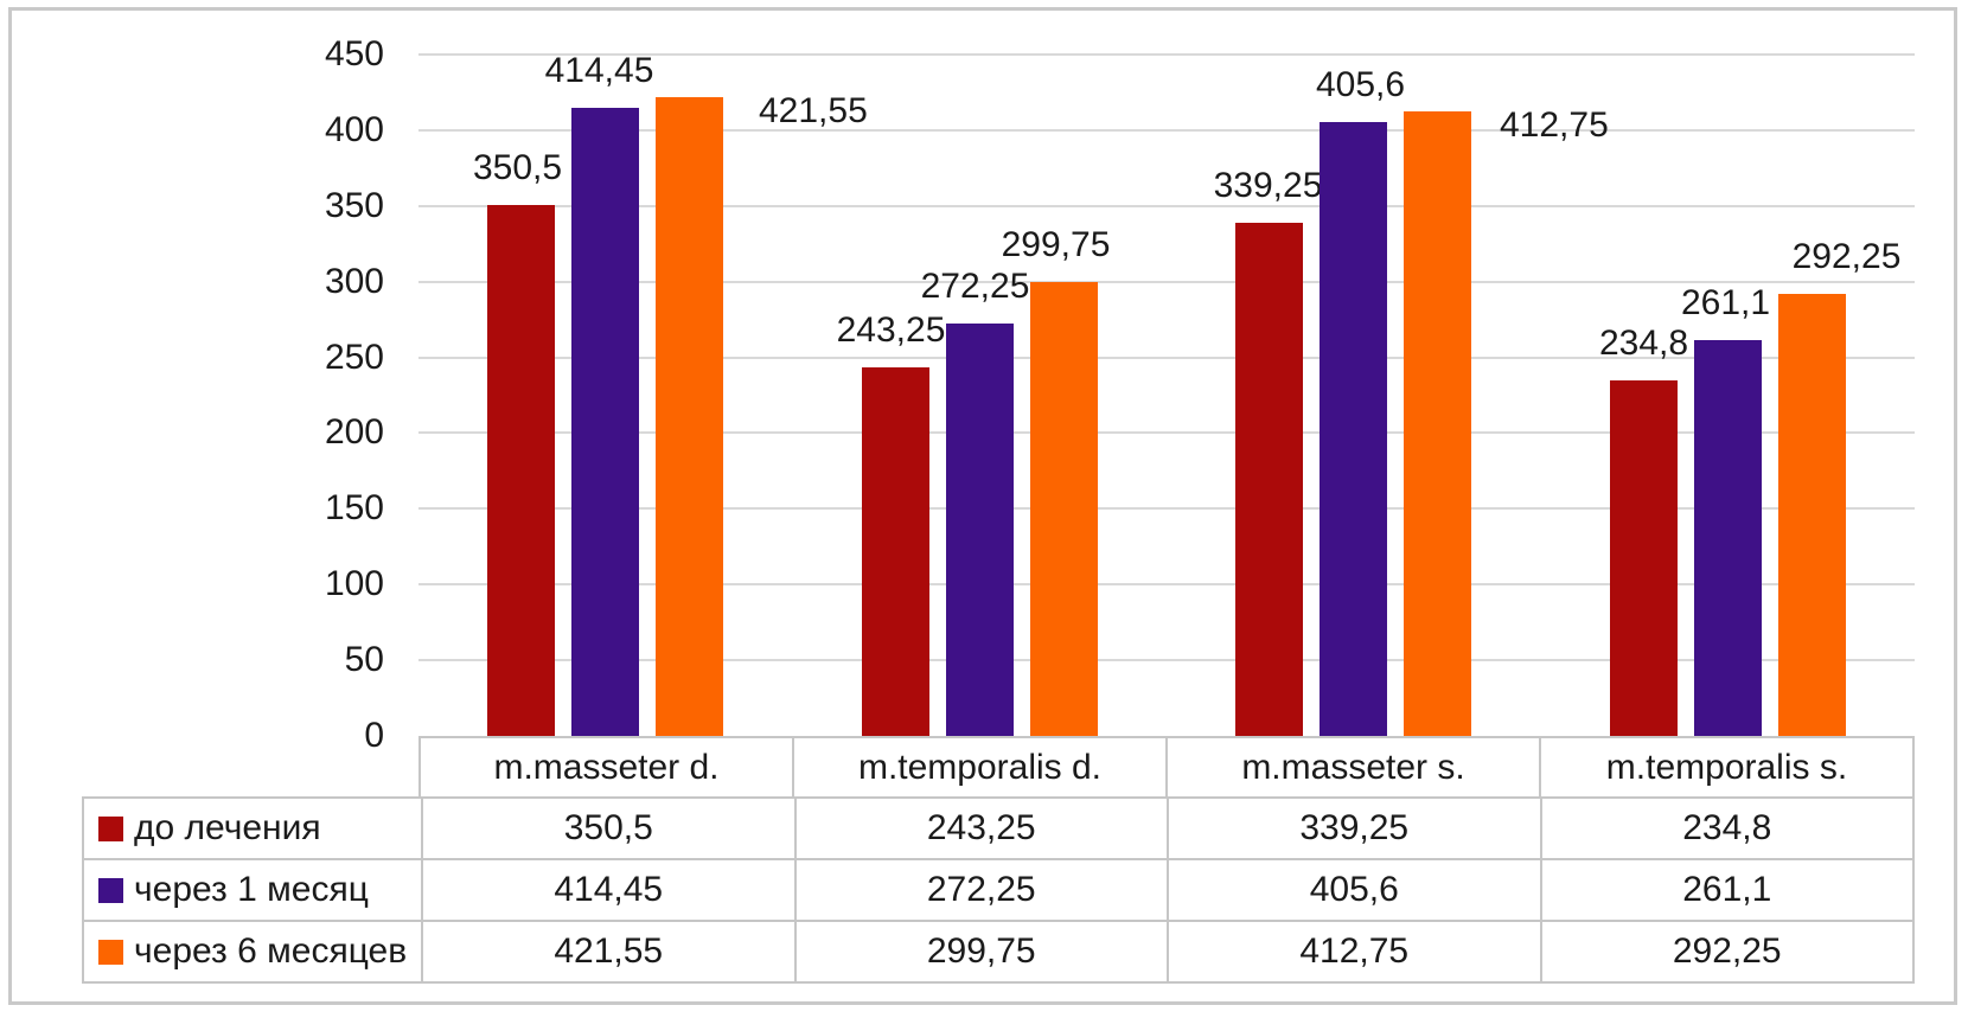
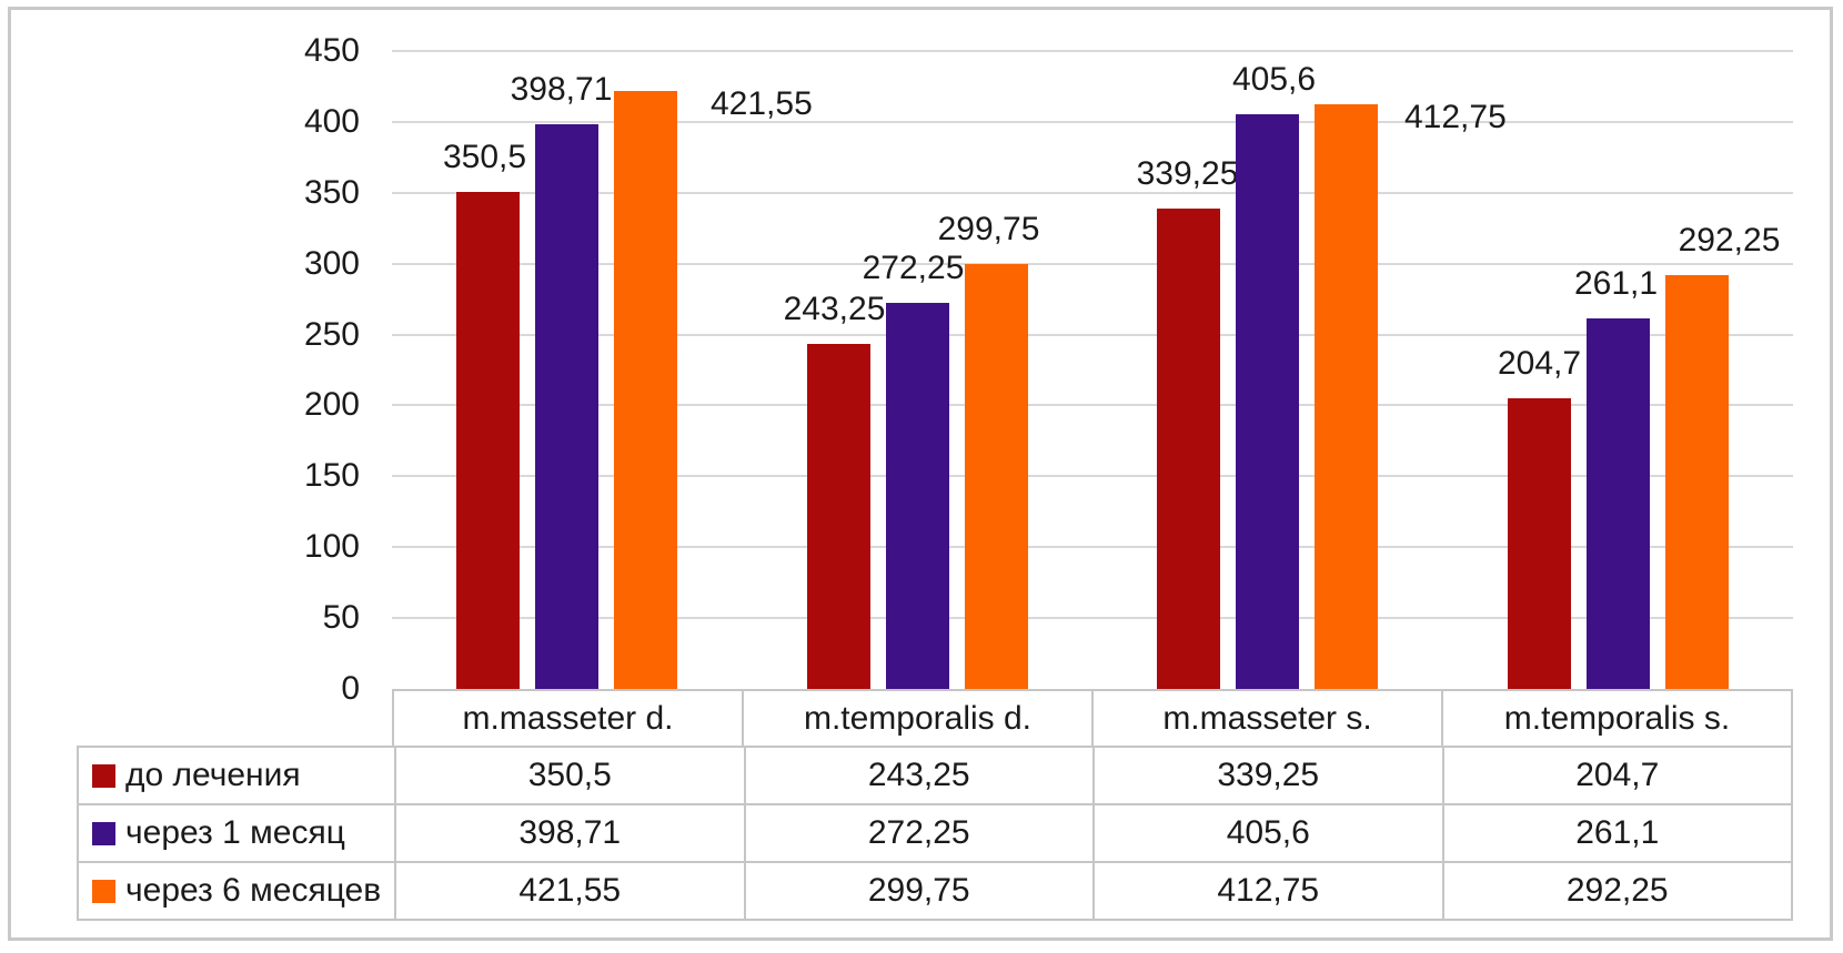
через 1 месяц/m.masseter d.: 414,45 -> 398,71
до лечения/m.temporalis s.: 234,8 -> 204,7
